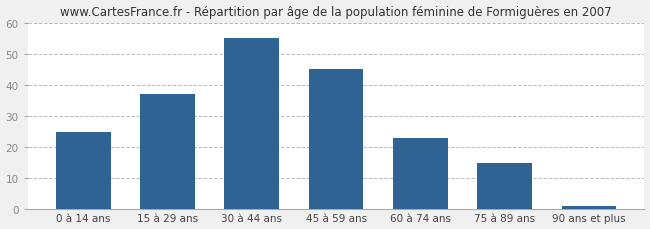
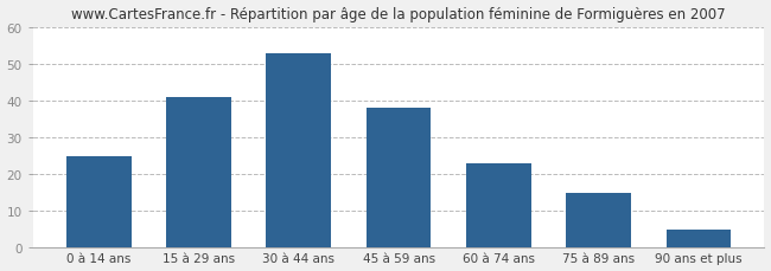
15 à 29 ans: 37 -> 41
30 à 44 ans: 55 -> 53
45 à 59 ans: 45 -> 38
90 ans et plus: 1 -> 5
